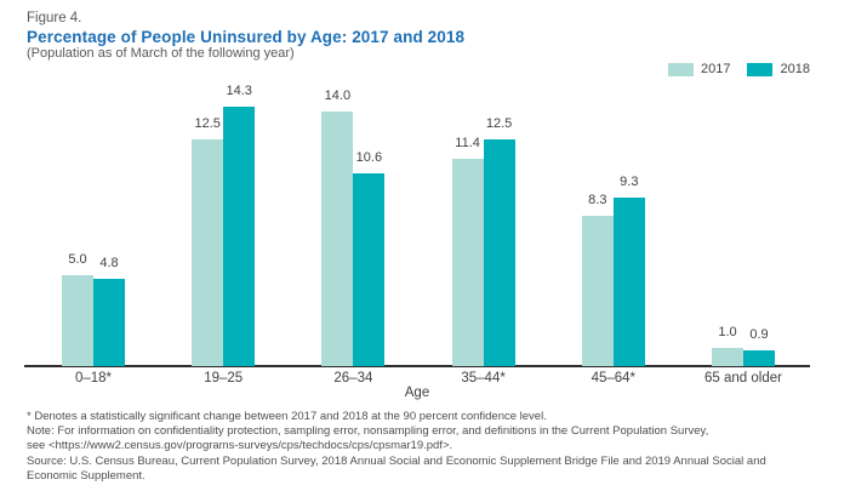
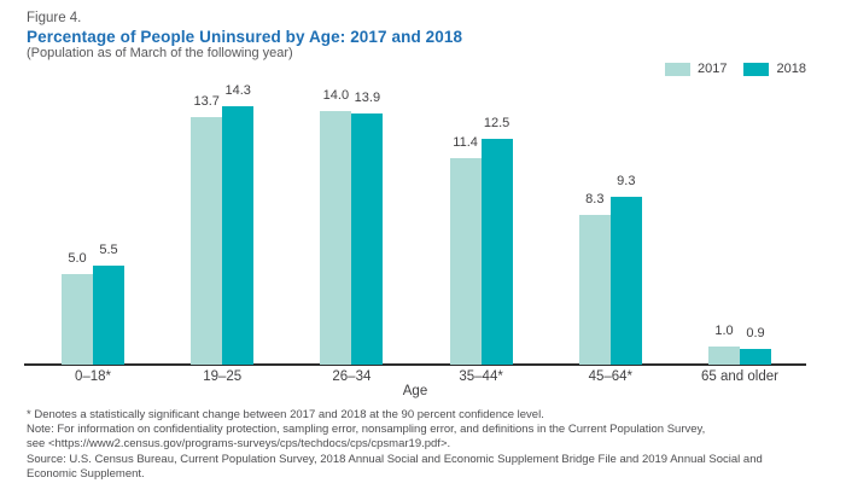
2018/0–18*: 4.8 -> 5.5
2017/19–25: 12.5 -> 13.7
2018/26–34: 10.6 -> 13.9
